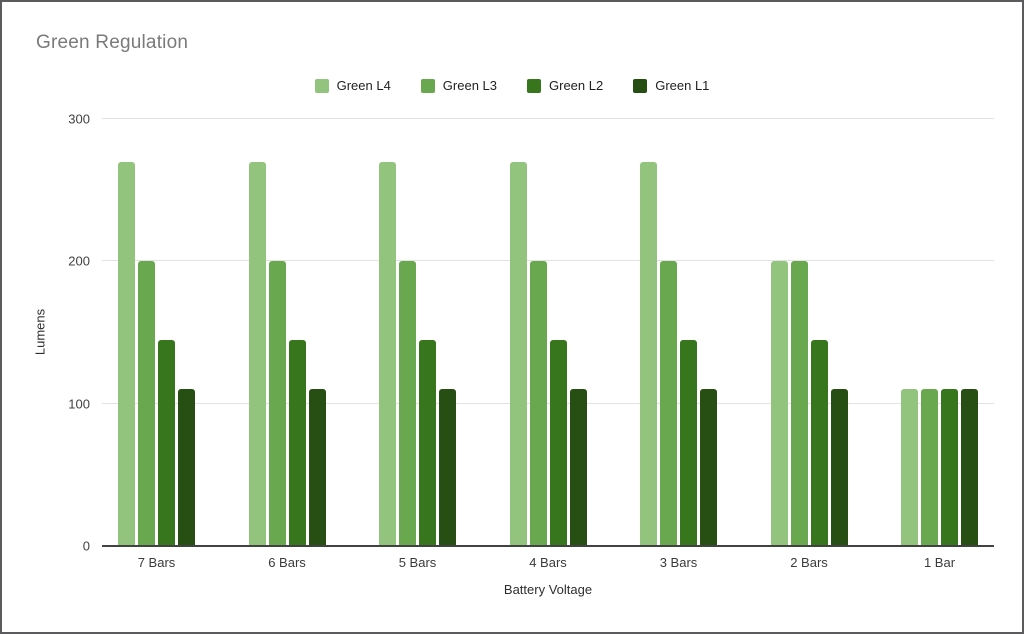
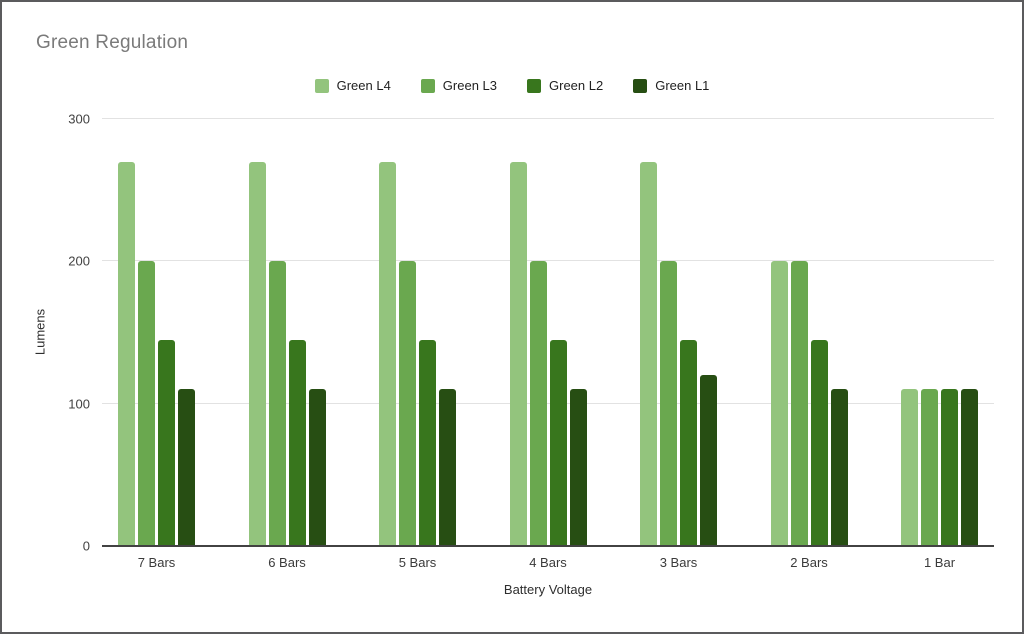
Green L1/3 Bars: 110 -> 120
